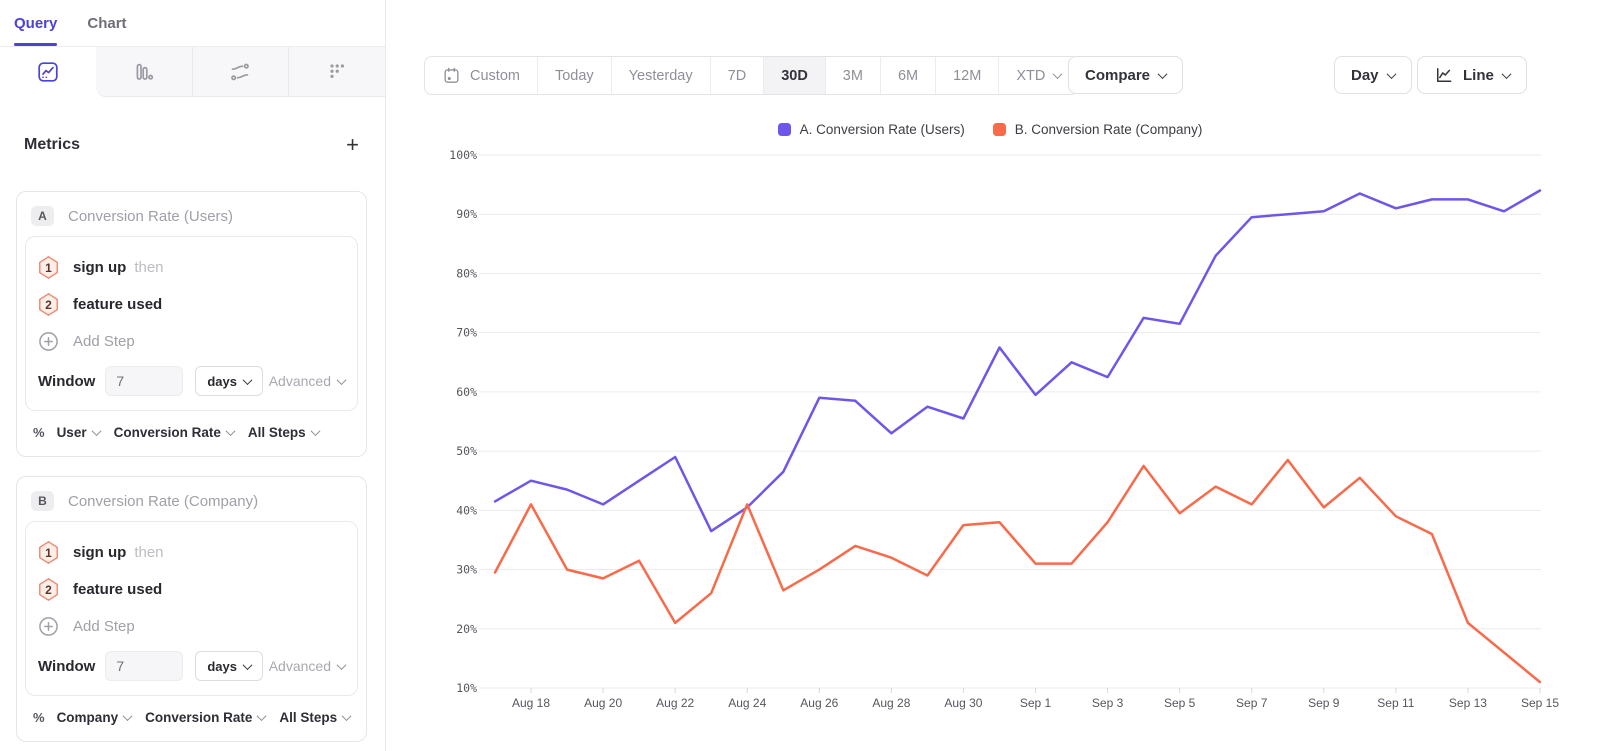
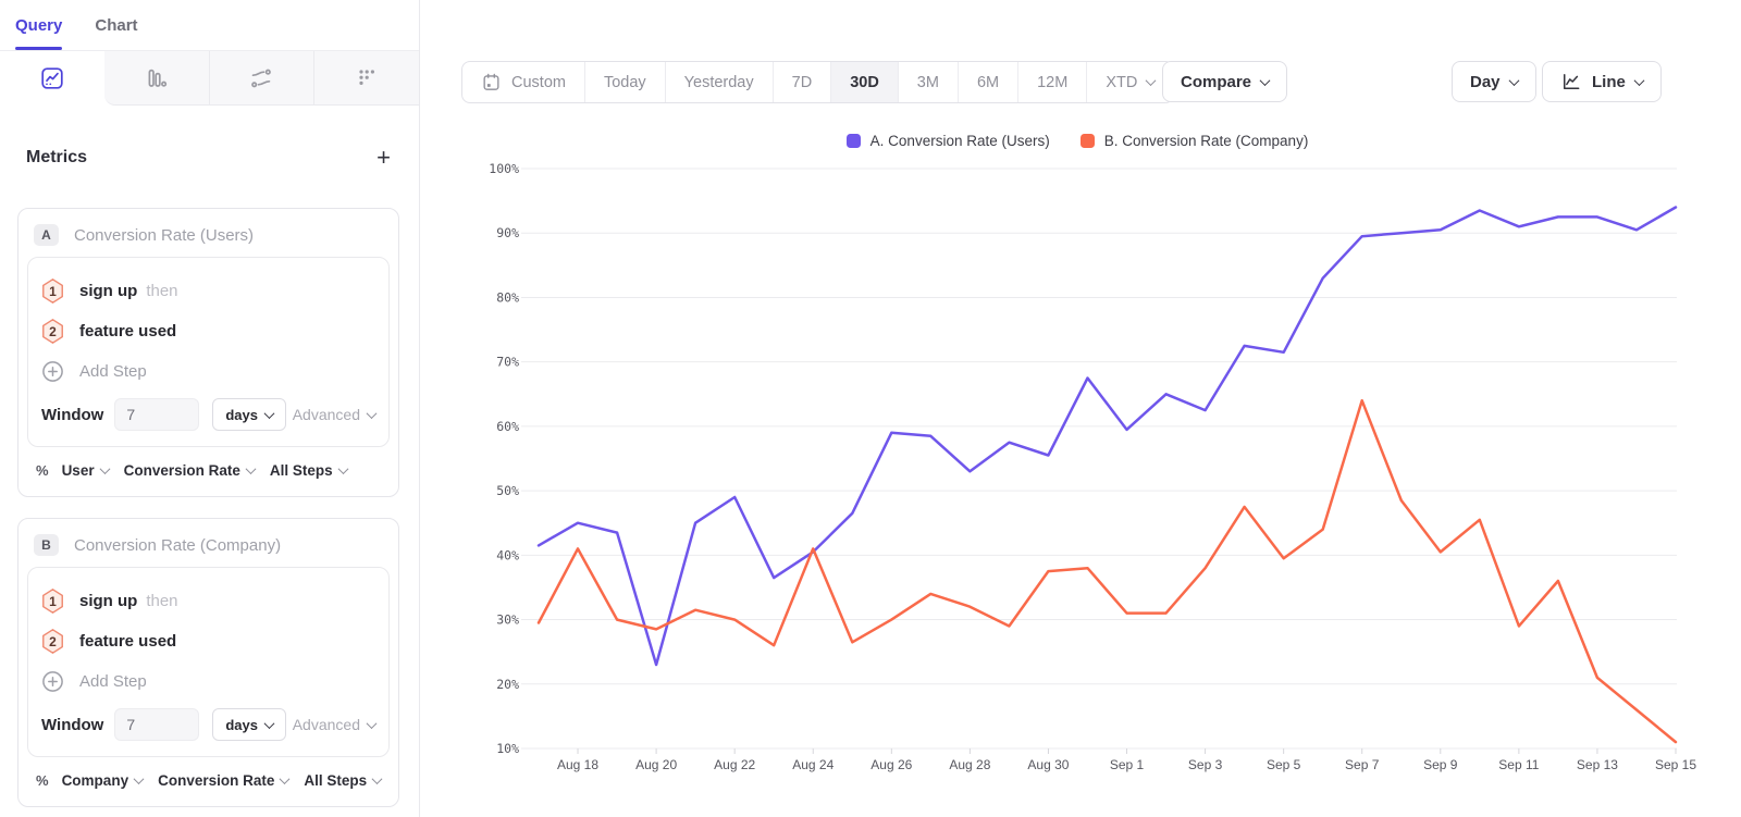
A. Conversion Rate (Users)/Aug 20: 41% -> 23%
B. Conversion Rate (Company)/Aug 22: 21% -> 30%
B. Conversion Rate (Company)/Sep 7: 41% -> 64%
B. Conversion Rate (Company)/Sep 11: 39% -> 29%
